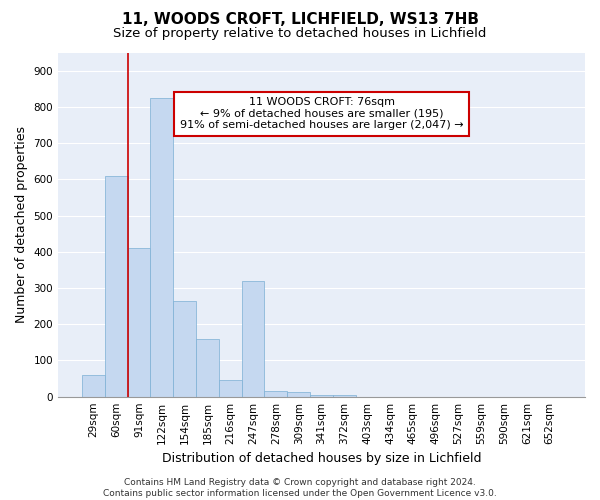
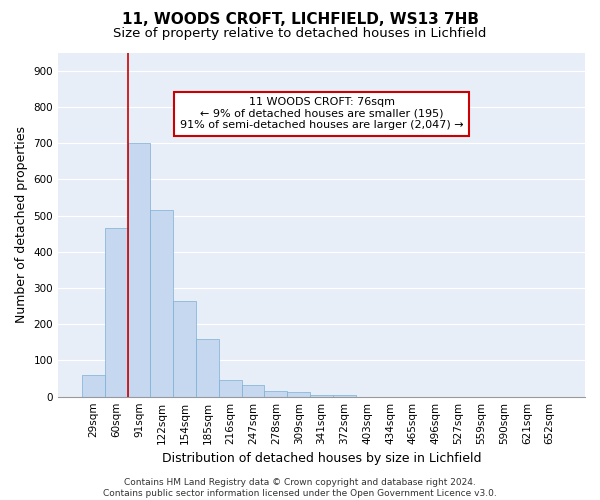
60sqm: 610 -> 465
91sqm: 410 -> 700
122sqm: 825 -> 515
247sqm: 320 -> 32
